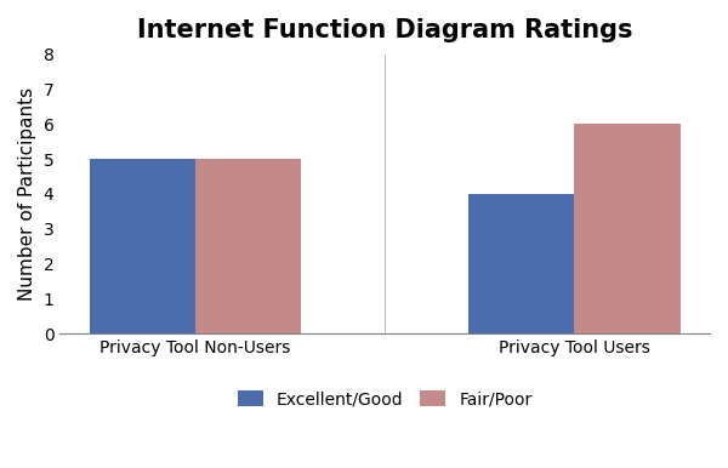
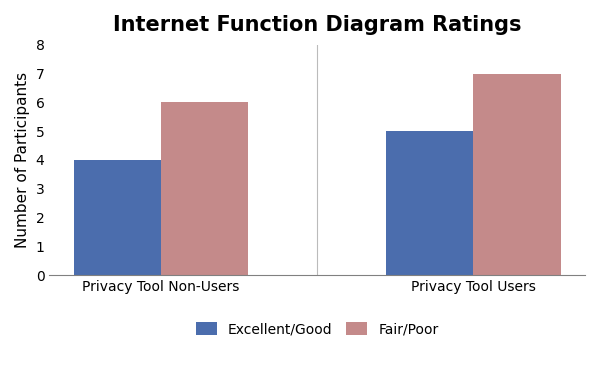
Excellent/Good/Privacy Tool Non-Users: 5 -> 4
Fair/Poor/Privacy Tool Non-Users: 5 -> 6
Excellent/Good/Privacy Tool Users: 4 -> 5
Fair/Poor/Privacy Tool Users: 6 -> 7
